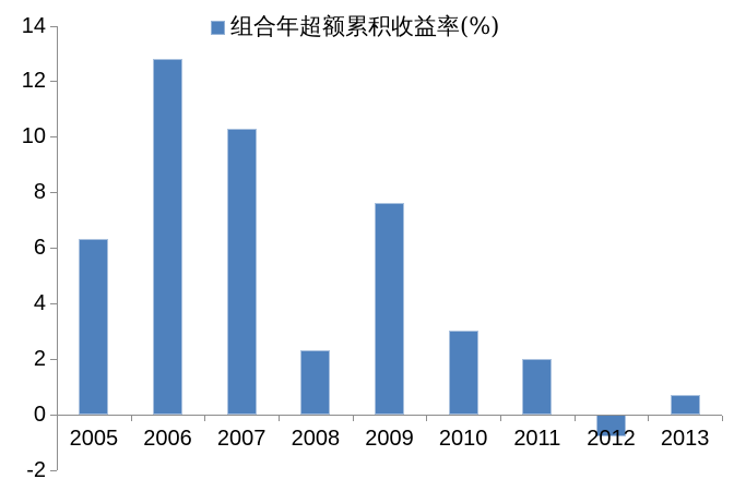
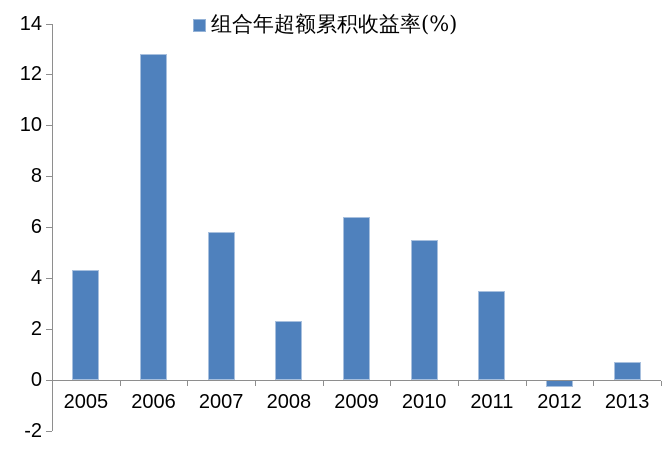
2005: 6.3 -> 4.3
2007: 10.3 -> 5.8
2009: 7.6 -> 6.4
2010: 3.0 -> 5.5
2011: 2.0 -> 3.5
2012: -0.8 -> -0.3
